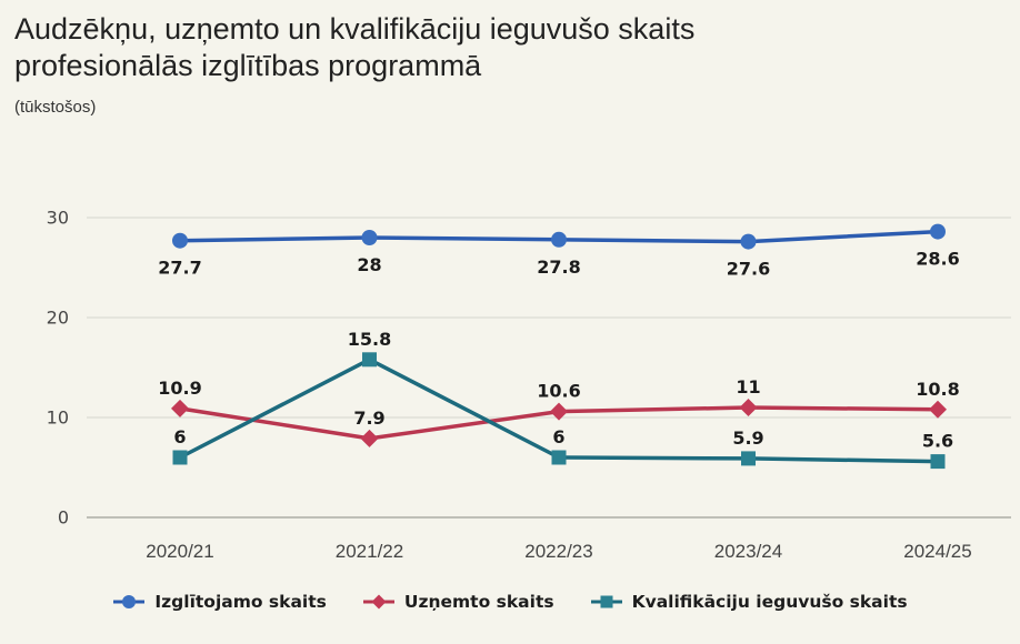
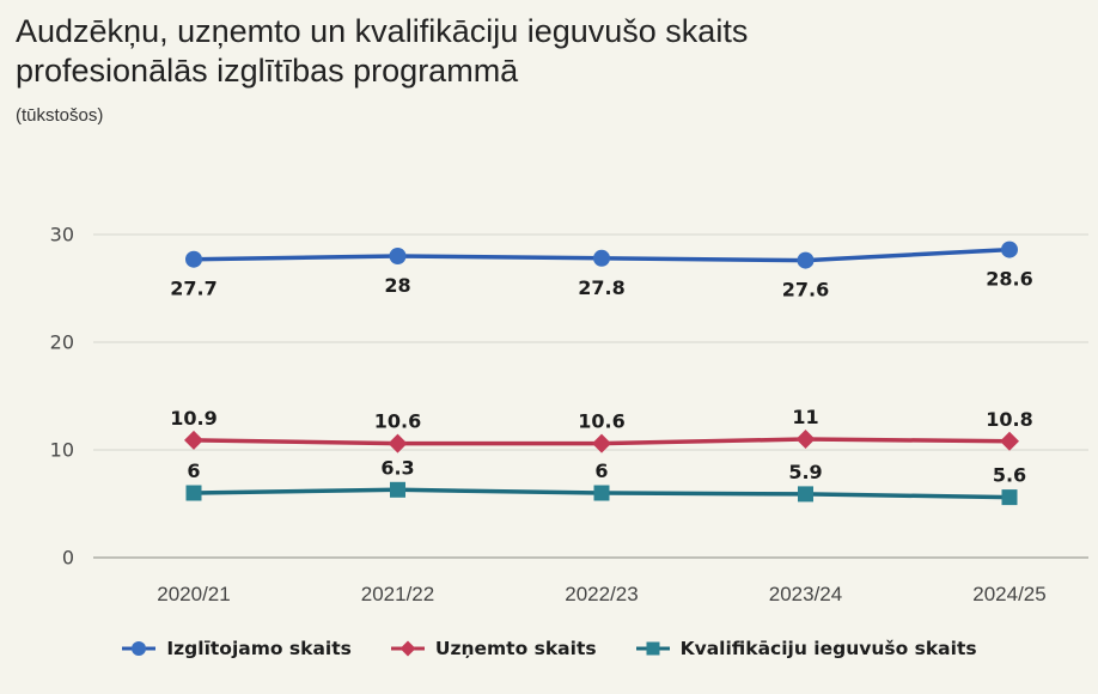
Uzņemto skaits/2021/22: 7.9 -> 10.6
Kvalifikāciju ieguvušo skaits/2021/22: 15.8 -> 6.3
